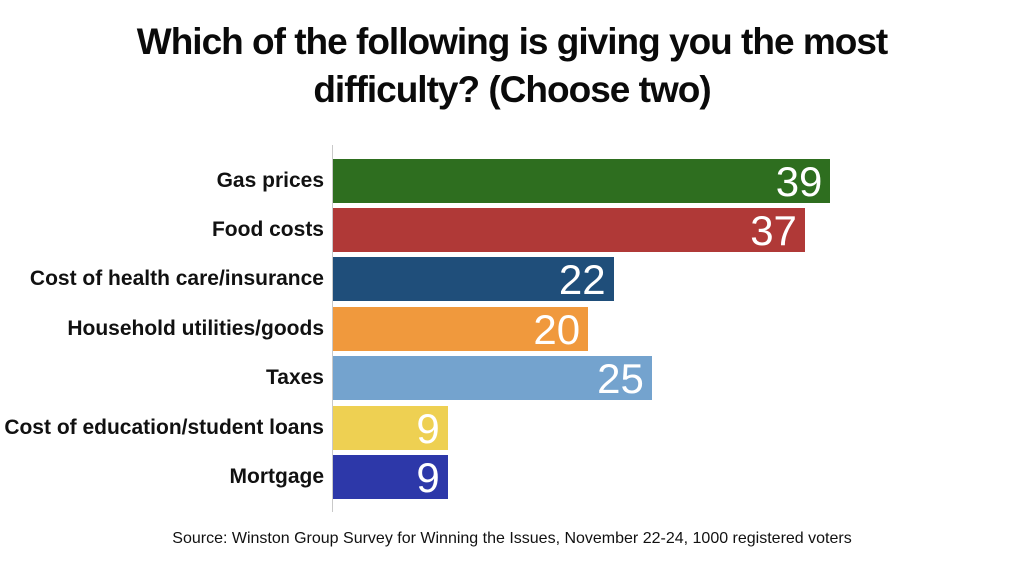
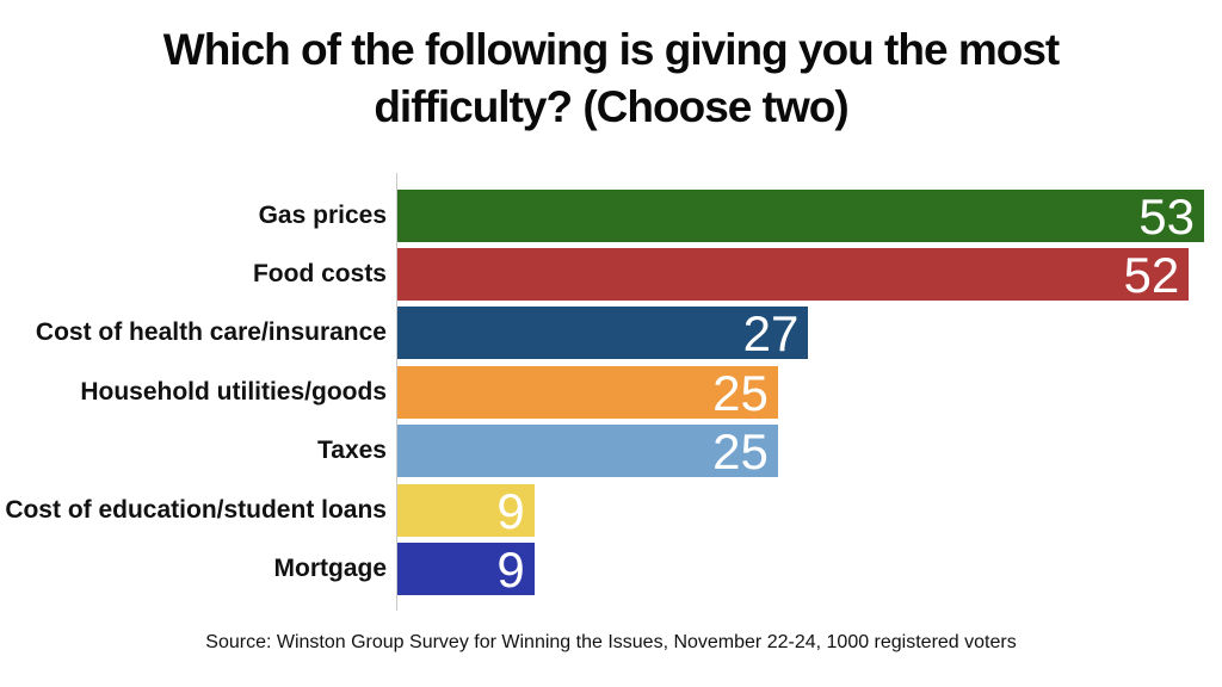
Gas prices: 39 -> 53
Food costs: 37 -> 52
Cost of health care/insurance: 22 -> 27
Household utilities/goods: 20 -> 25
